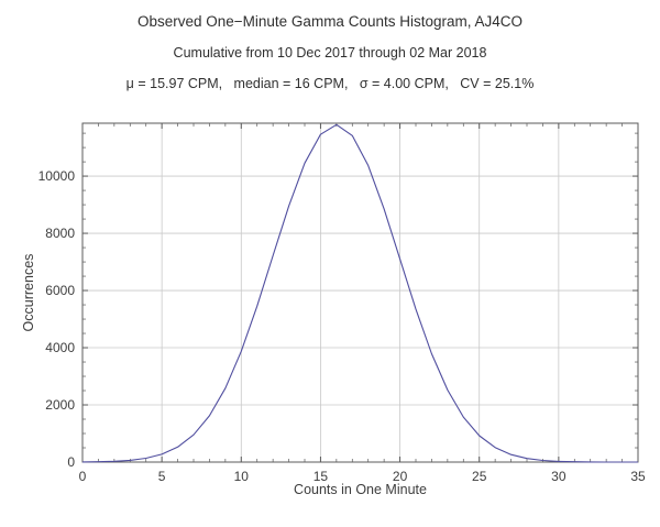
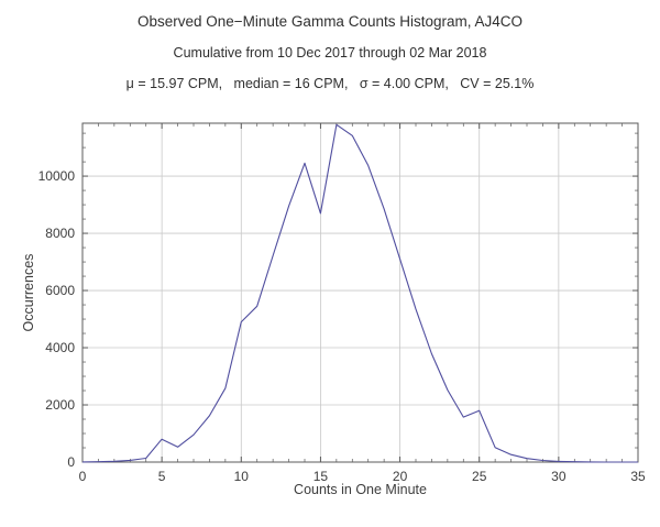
5: 300 -> 800
10: 3900 -> 4900
15: 11500 -> 8700
25: 900 -> 1800
